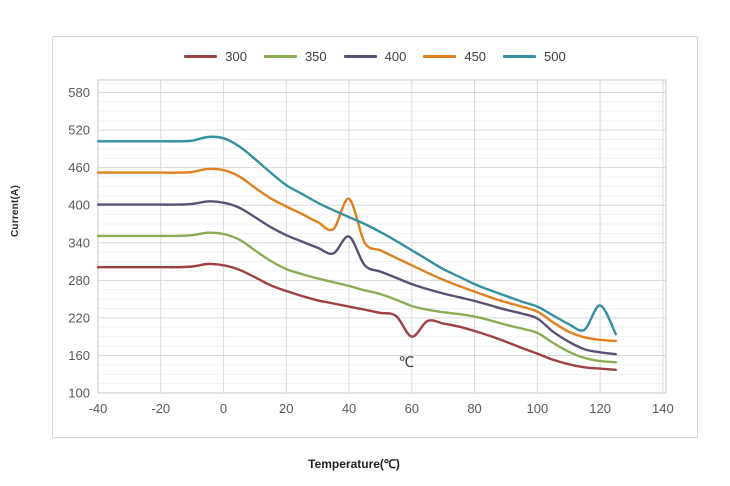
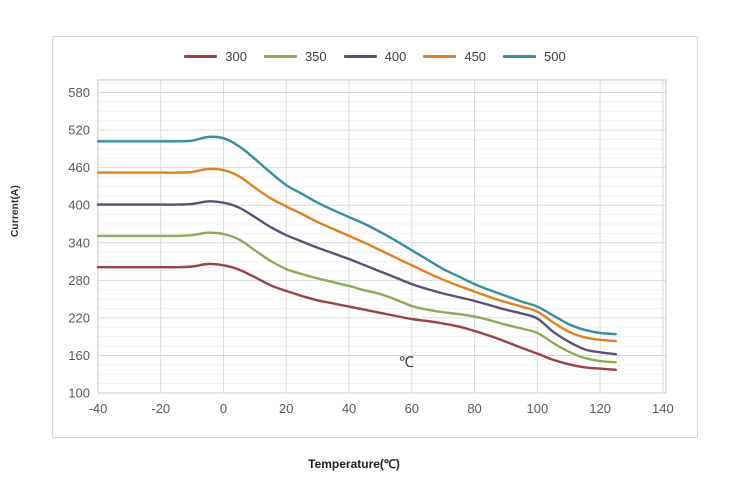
400/40: 350 -> 310
450/40: 410 -> 350
300/60: 190 -> 220
500/120: 240 -> 200
